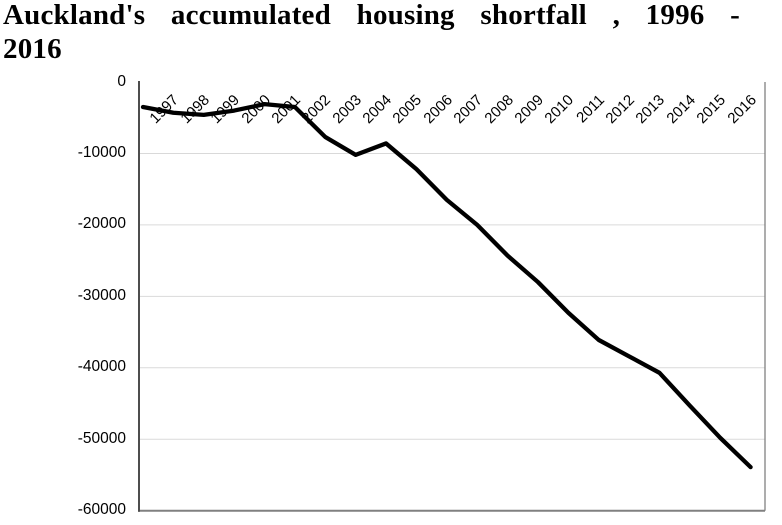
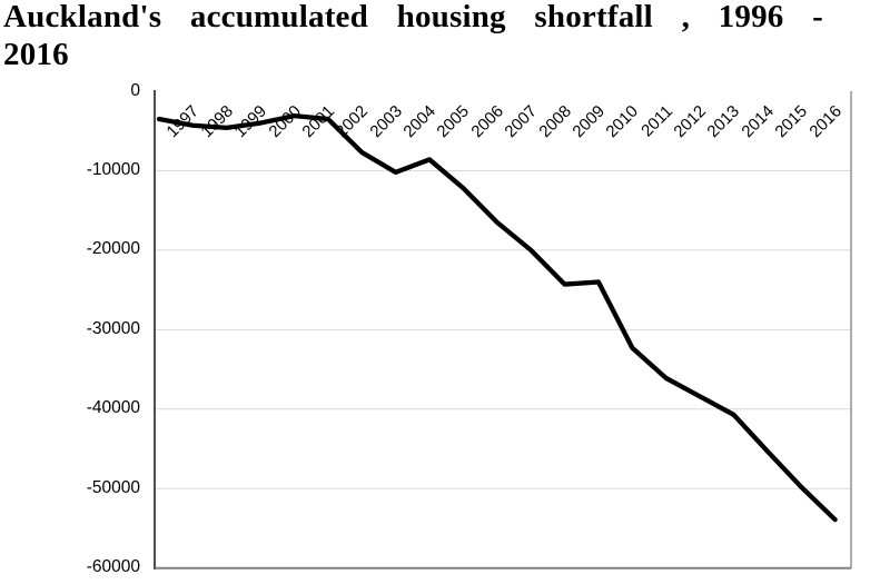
2009: -28000 -> -24000
